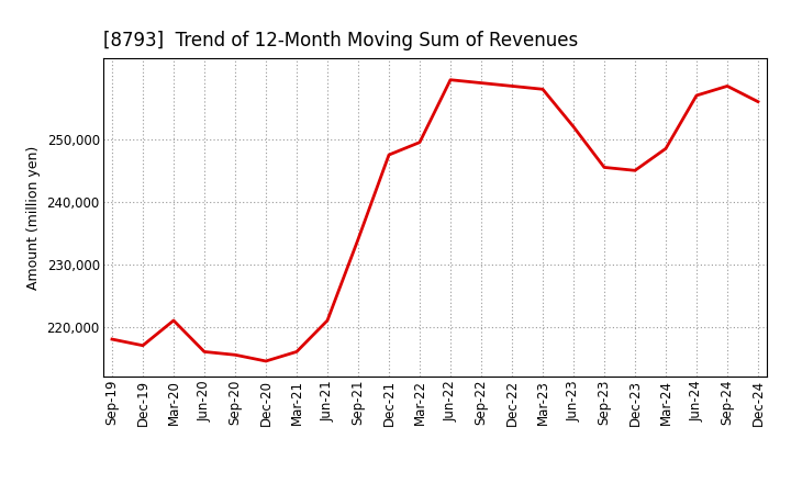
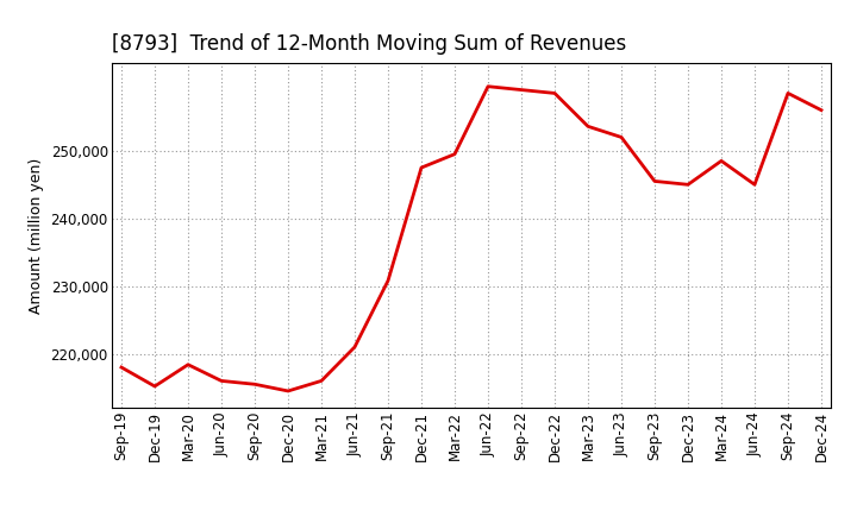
Dec-19: 217,000 -> 215,200
Mar-20: 221,000 -> 218,400
Sep-21: 234,000 -> 230,800
Mar-23: 258,000 -> 253,600
Jun-24: 257,000 -> 245,000
